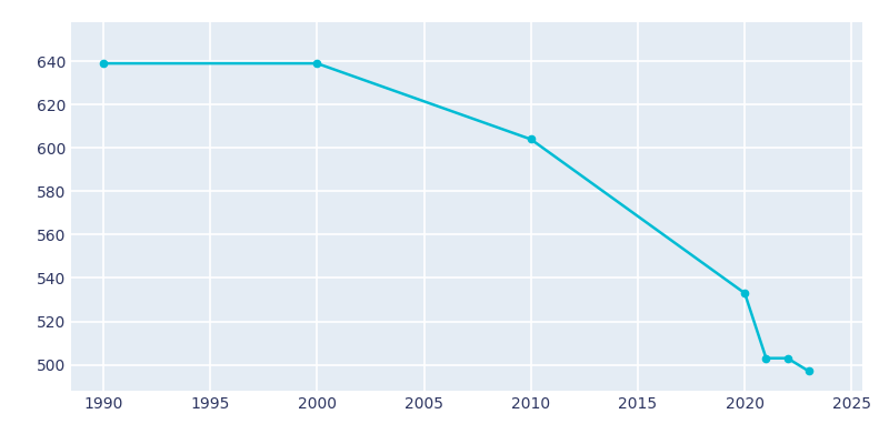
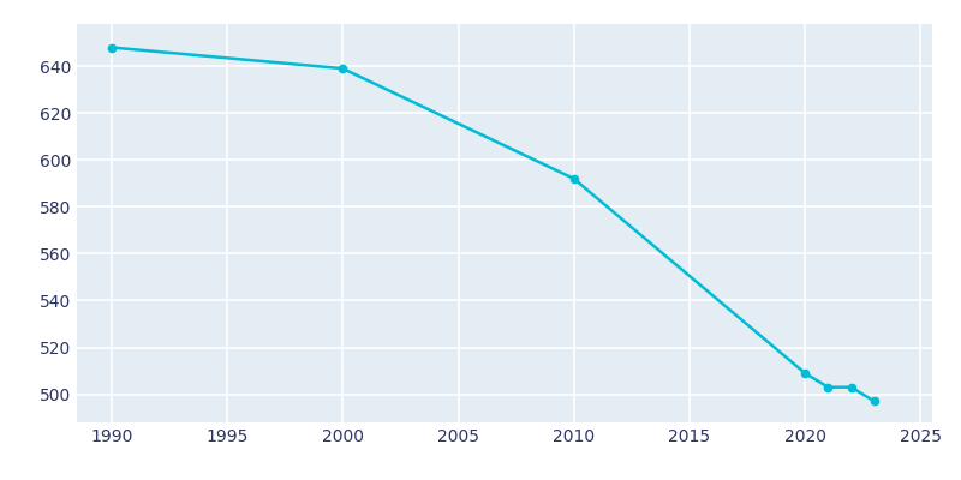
1990: 639 -> 648
2010: 604 -> 592
2020: 533 -> 509
